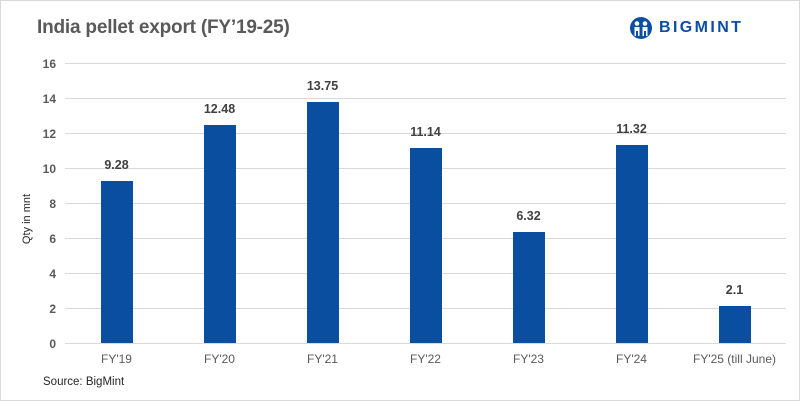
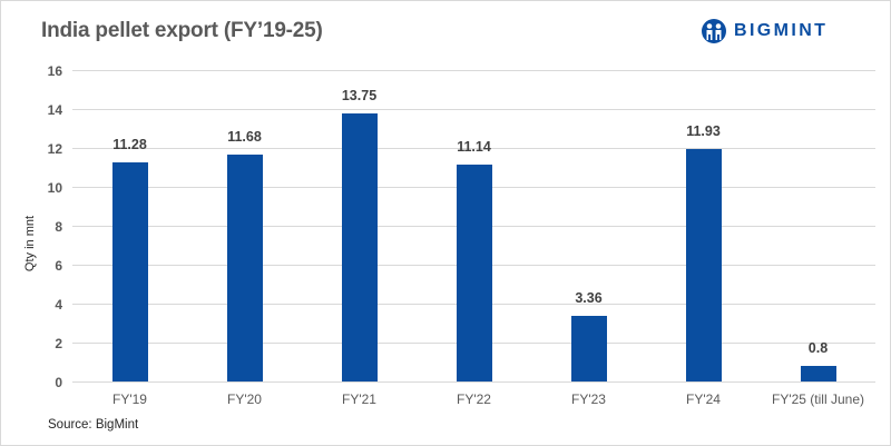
FY'19: 9.28 -> 11.28
FY'20: 12.48 -> 11.68
FY'23: 6.32 -> 3.36
FY'24: 11.32 -> 11.93
FY'25 (till June): 2.1 -> 0.8
